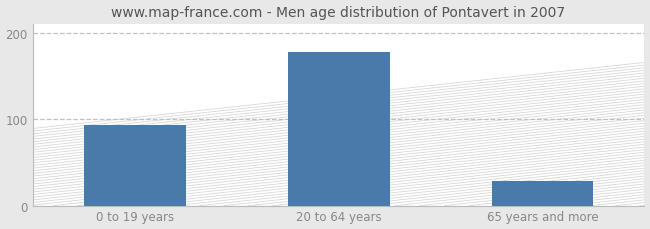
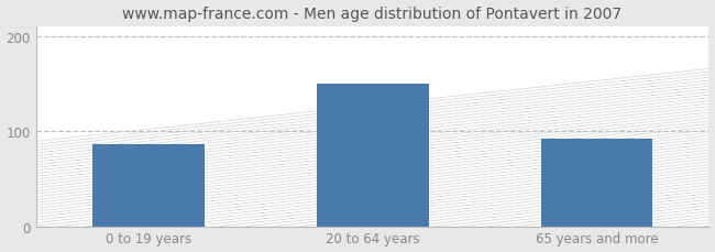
0 to 19 years: 93 -> 86
20 to 64 years: 178 -> 150
65 years and more: 28 -> 92
